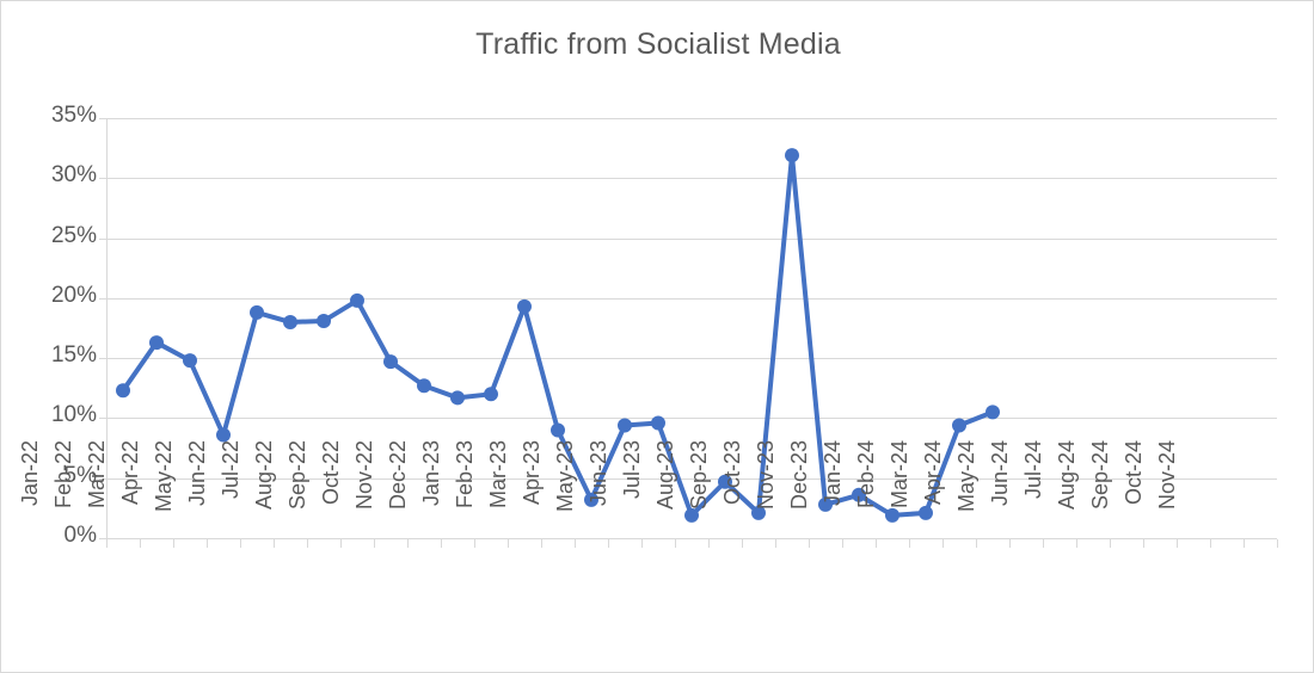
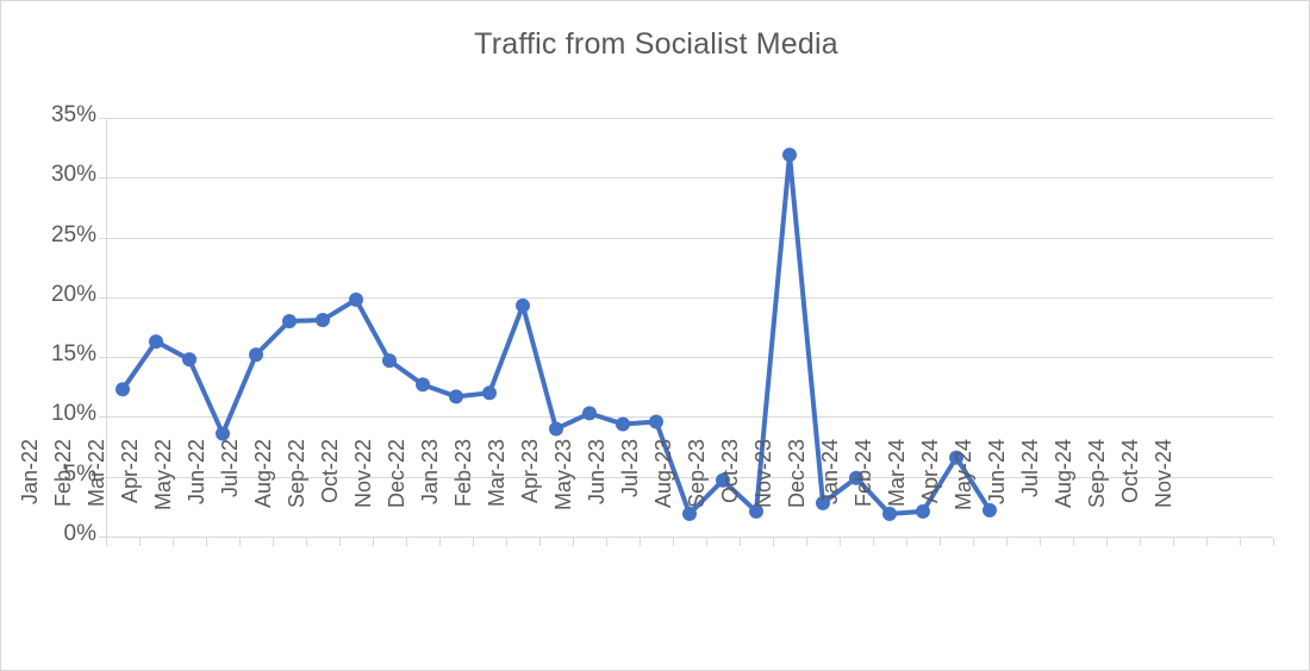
May-22: 18.8% -> 15.2%
Mar-23: 3.2% -> 10.3%
Nov-23: 3.6% -> 4.9%
Feb-24: 9.4% -> 6.6%
Mar-24: 10.5% -> 2.2%
